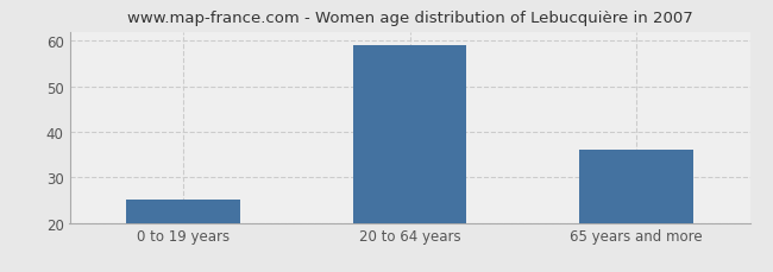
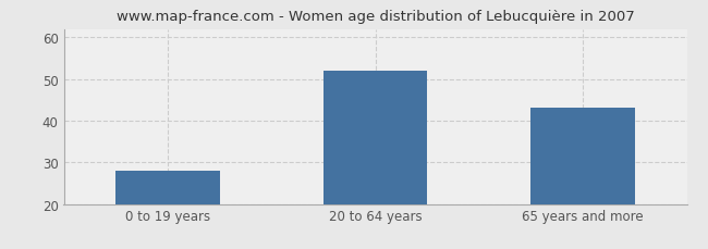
0 to 19 years: 25 -> 28
20 to 64 years: 59 -> 52
65 years and more: 36 -> 43
